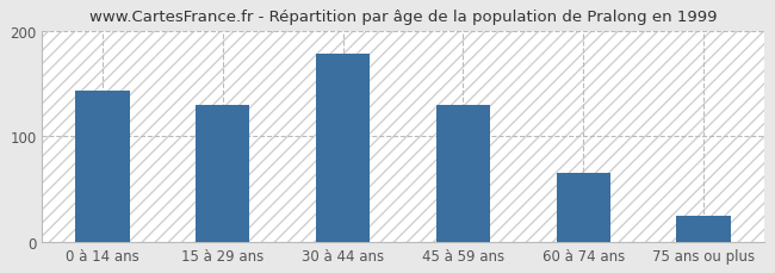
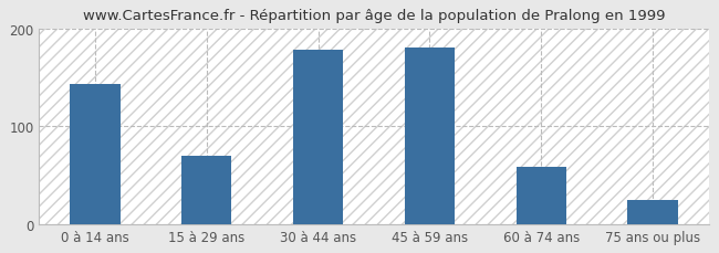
15 à 29 ans: 130 -> 70
45 à 59 ans: 130 -> 180
60 à 74 ans: 65 -> 58
